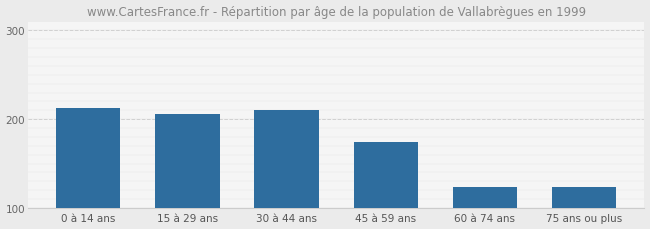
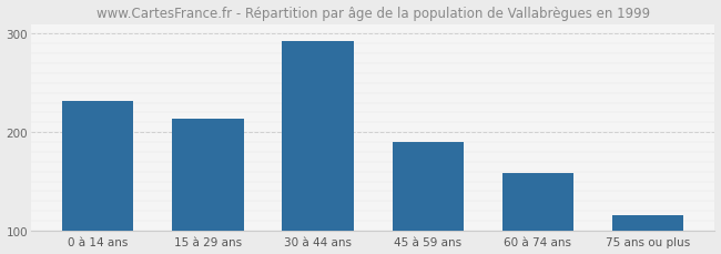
0 à 14 ans: 212 -> 232
15 à 29 ans: 206 -> 214
30 à 44 ans: 210 -> 292
45 à 59 ans: 174 -> 190
60 à 74 ans: 124 -> 158
75 ans ou plus: 124 -> 116
